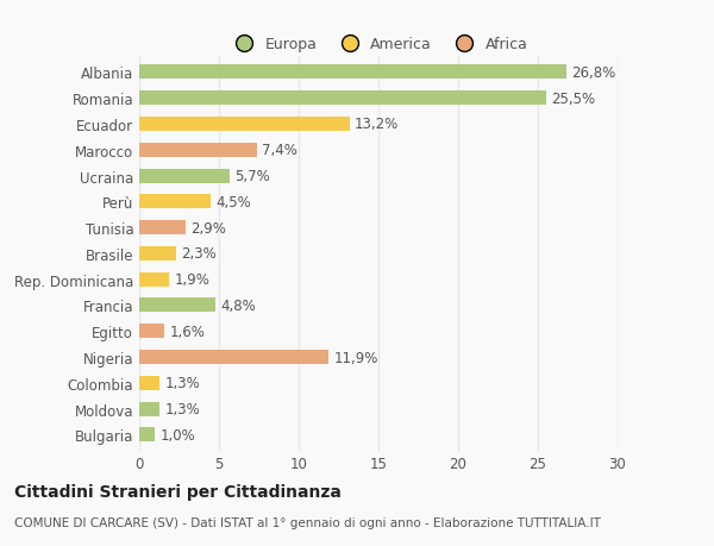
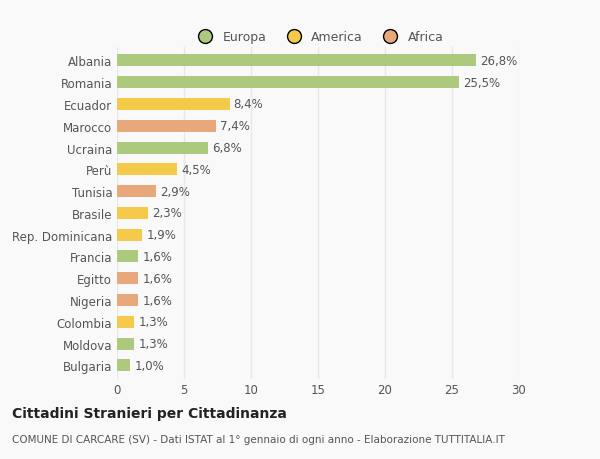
Ecuador: 13,2% -> 8,4%
Ucraina: 5,7% -> 6,8%
Francia: 4,8% -> 1,6%
Nigeria: 11,9% -> 1,6%
